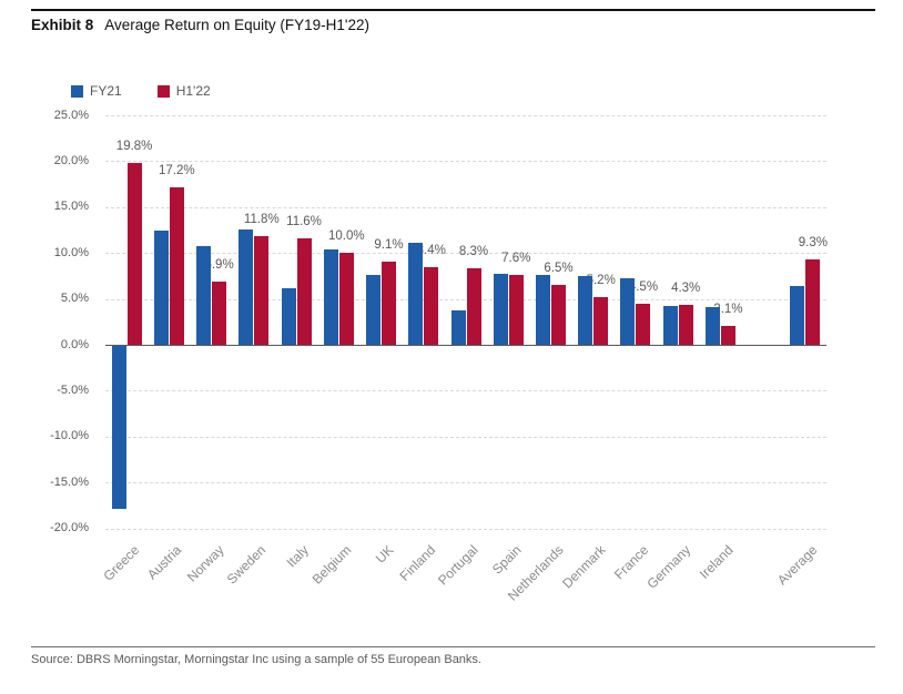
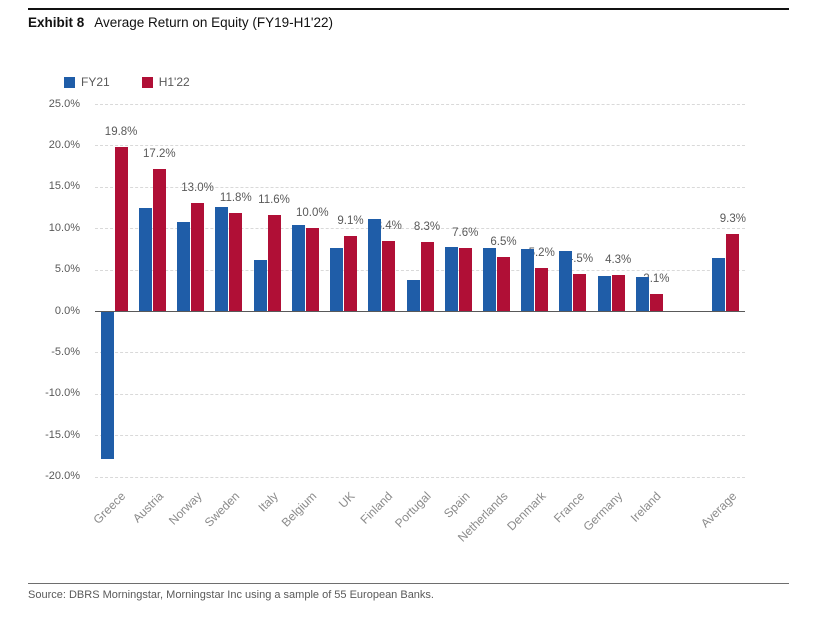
H1'22/Norway: 6.9% -> 13.0%
